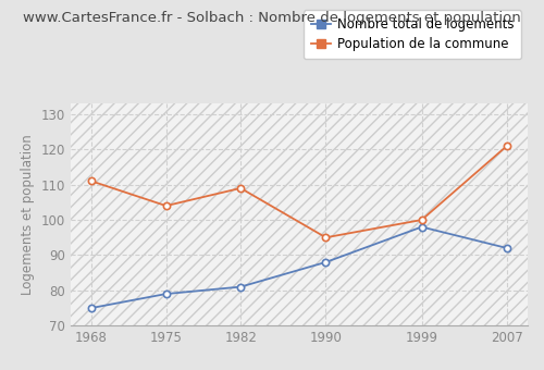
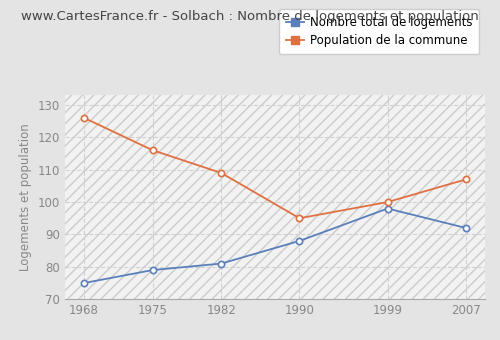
Population de la commune/1968: 111 -> 126
Population de la commune/1975: 104 -> 116
Population de la commune/2007: 121 -> 107
